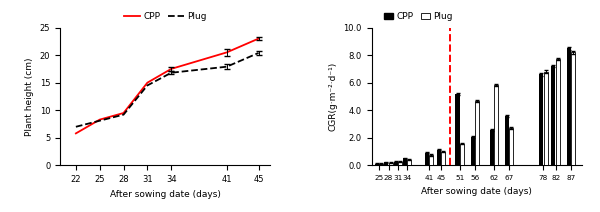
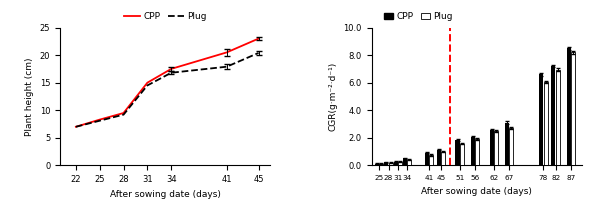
CPP/22: 5.8 -> 7.0
CPP/51: 5.2 -> 1.8
Plug/56: 4.7 -> 1.9
Plug/62: 5.8 -> 2.5
CPP/67: 3.6 -> 3.1
Plug/78: 6.8 -> 6.0
Plug/82: 7.7 -> 7.0
